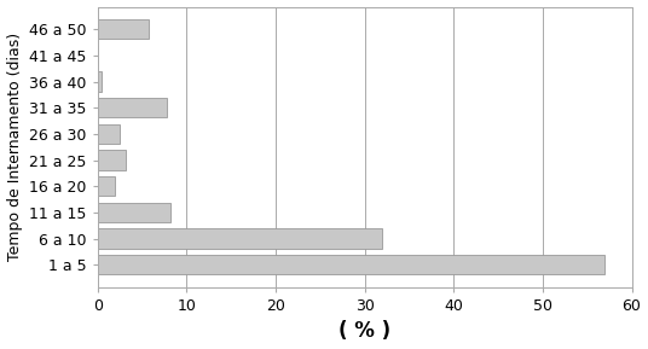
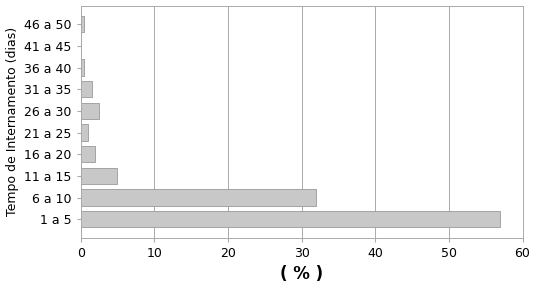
46 a 50: 5.8 -> 0.5
31 a 35: 7.8 -> 1.5
21 a 25: 3.2 -> 1.0
11 a 15: 8.2 -> 5.0
